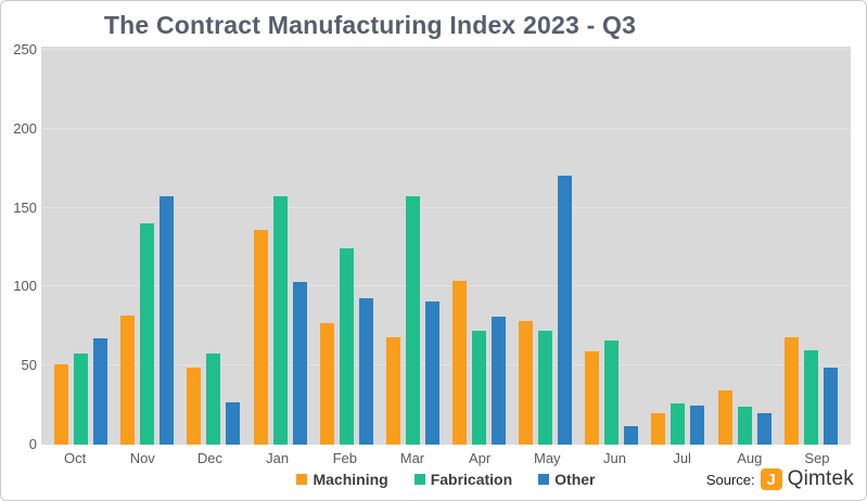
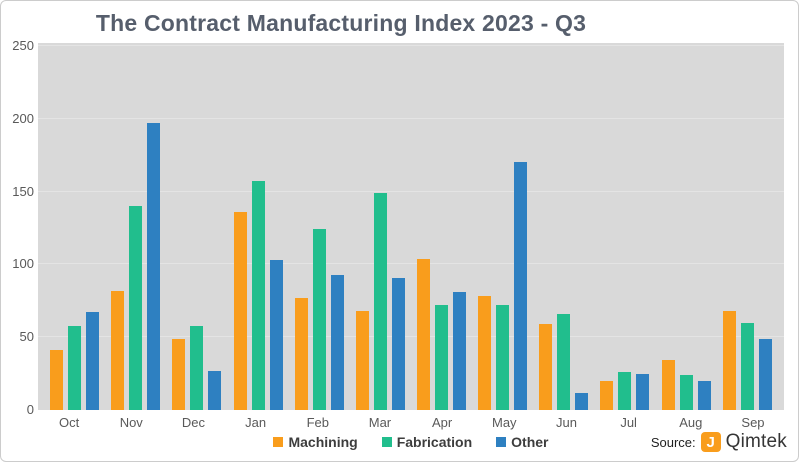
Machining/Oct: 51 -> 41
Other/Nov: 157 -> 197
Fabrication/Mar: 157 -> 149
